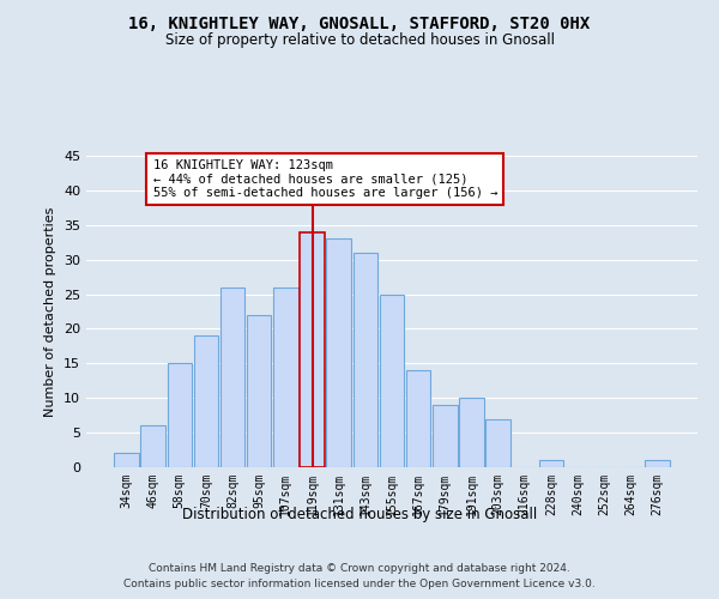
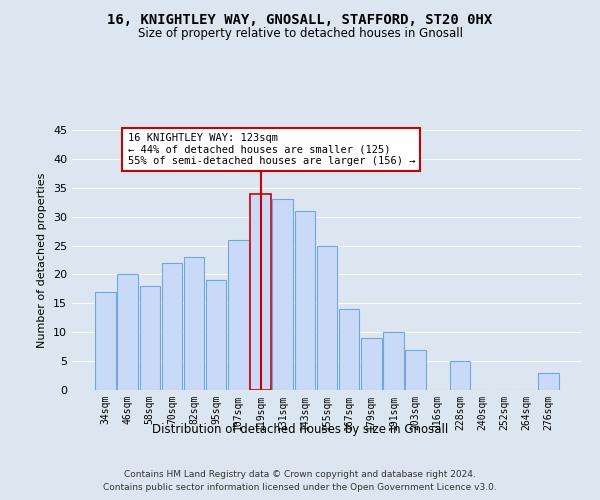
34sqm: 2 -> 17
46sqm: 6 -> 20
58sqm: 15 -> 18
70sqm: 19 -> 22
82sqm: 26 -> 23
95sqm: 22 -> 19
228sqm: 1 -> 5
276sqm: 1 -> 3
